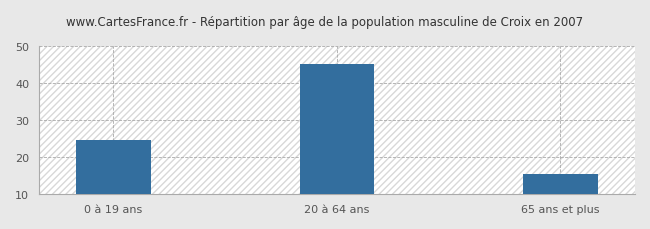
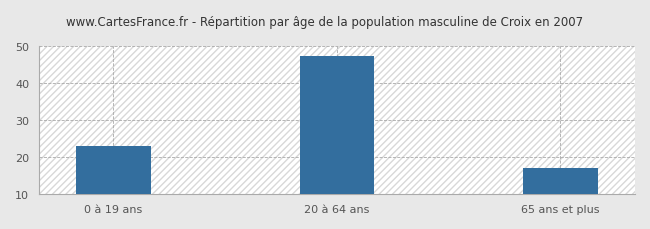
0 à 19 ans: 24.5 -> 23.0
20 à 64 ans: 45.0 -> 47.2
65 ans et plus: 15.5 -> 17.0
